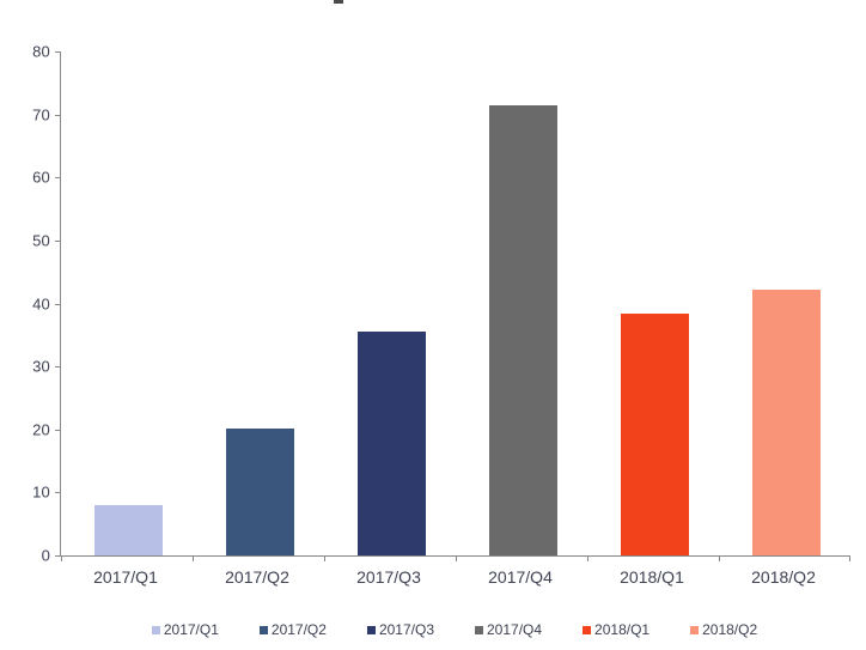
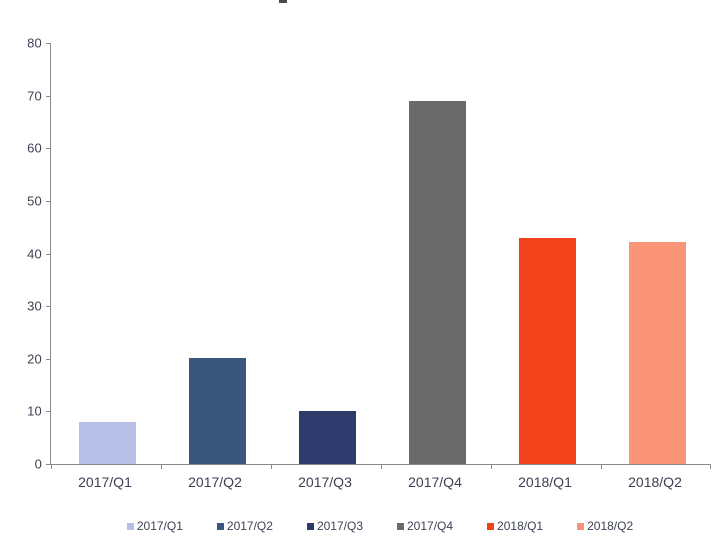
2017/Q3: 36 -> 10
2017/Q4: 72 -> 69
2018/Q1: 38 -> 43
